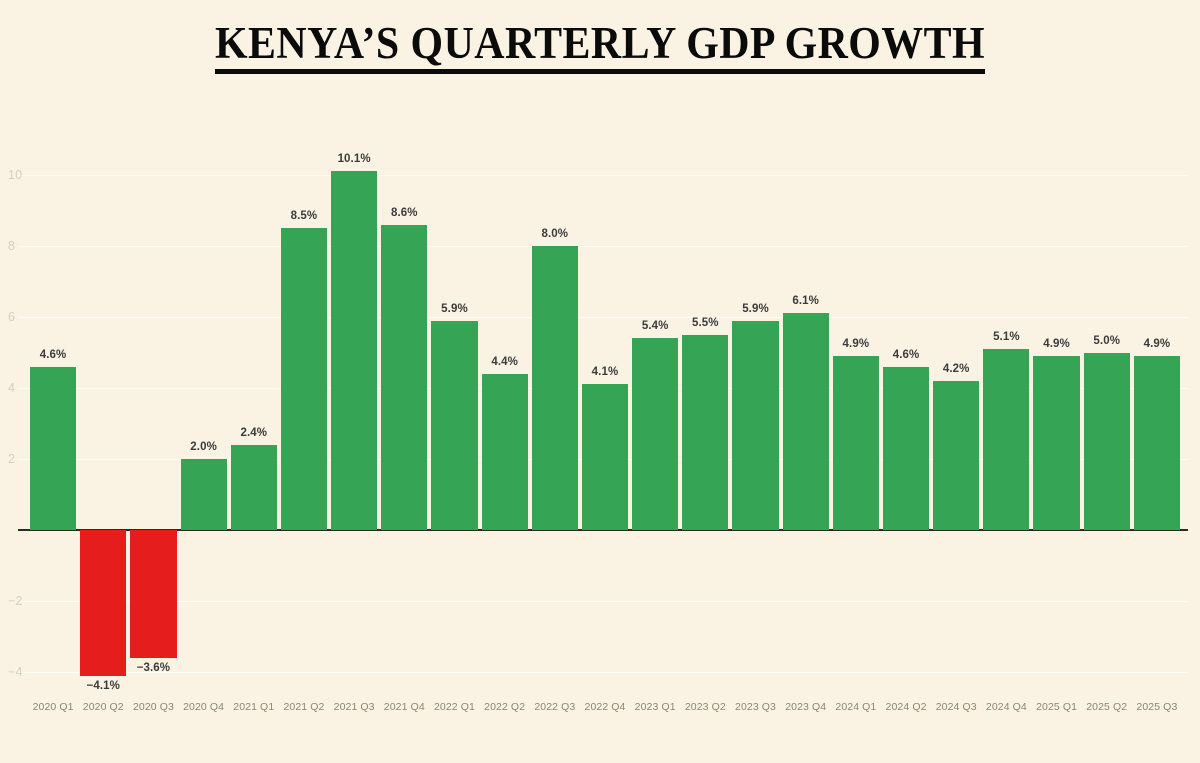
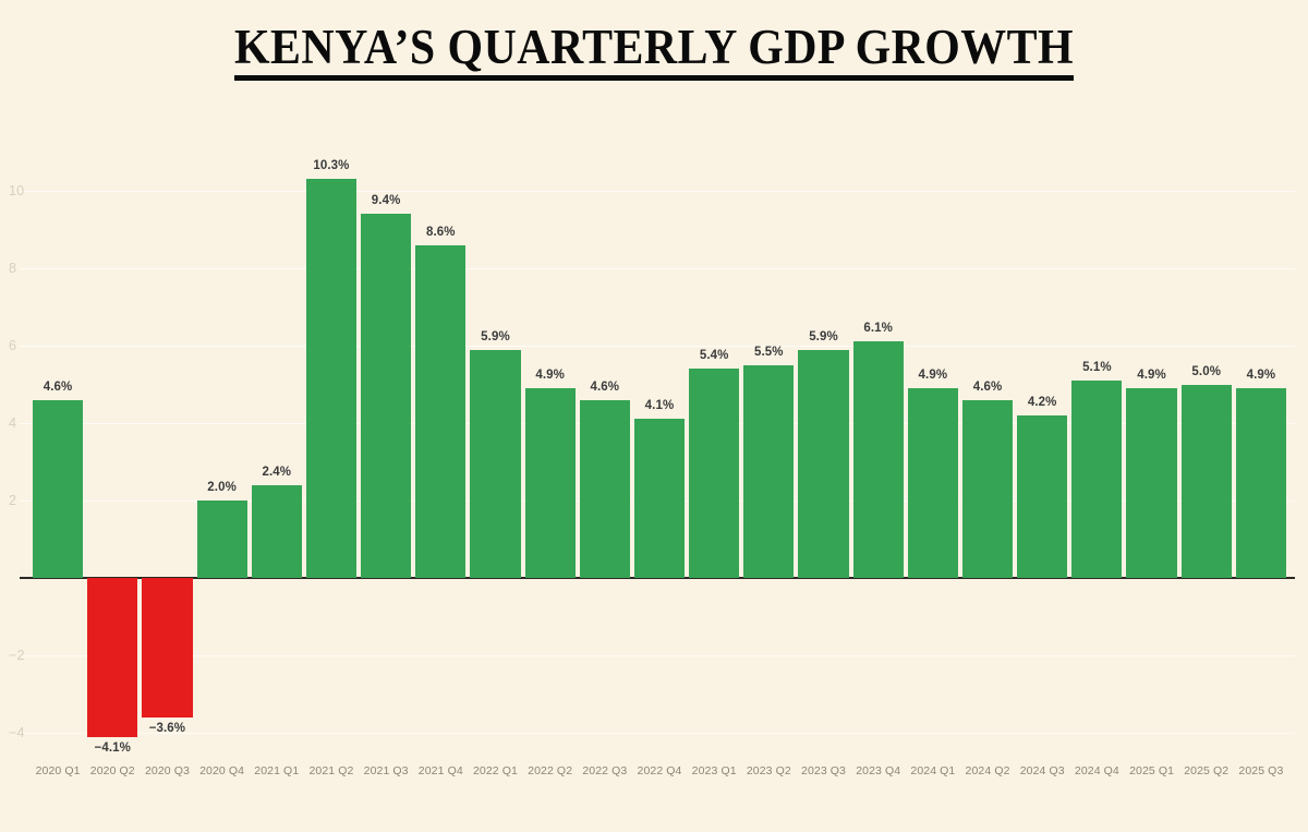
2021 Q2: 8.5% -> 10.3%
2021 Q3: 10.1% -> 9.4%
2022 Q2: 4.4% -> 4.9%
2022 Q3: 8.0% -> 4.6%
